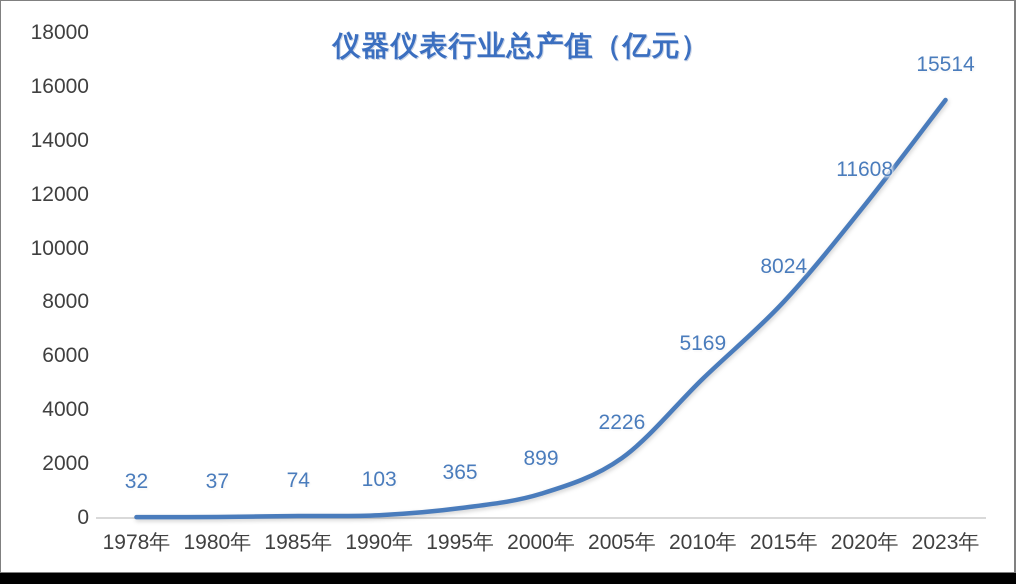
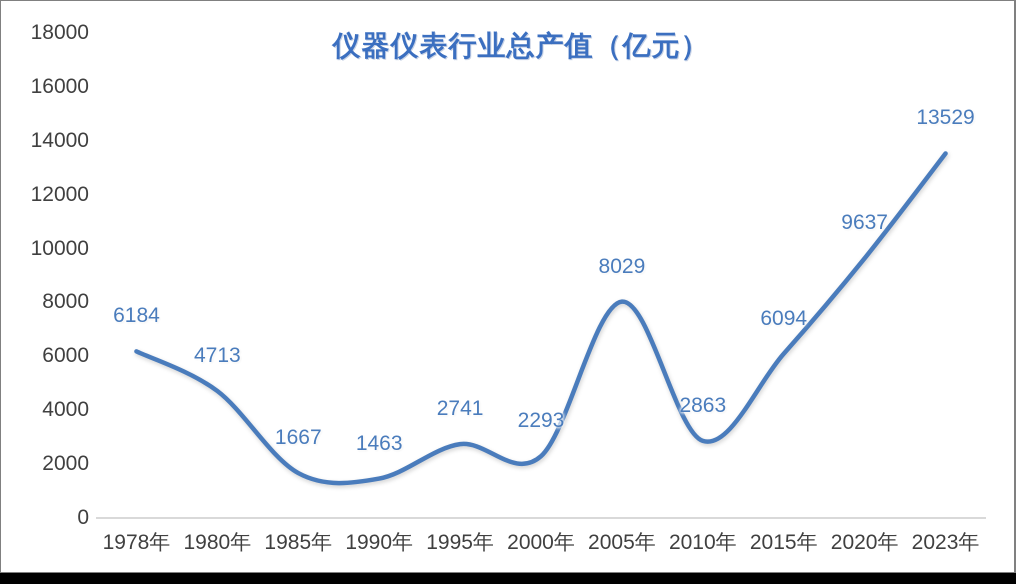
1978年: 32 -> 6184
1980年: 37 -> 4713
1985年: 74 -> 1667
1990年: 103 -> 1463
1995年: 365 -> 2741
2000年: 899 -> 2293
2005年: 2226 -> 8029
2010年: 5169 -> 2863
2015年: 8024 -> 6094
2020年: 11608 -> 9637
2023年: 15514 -> 13529
